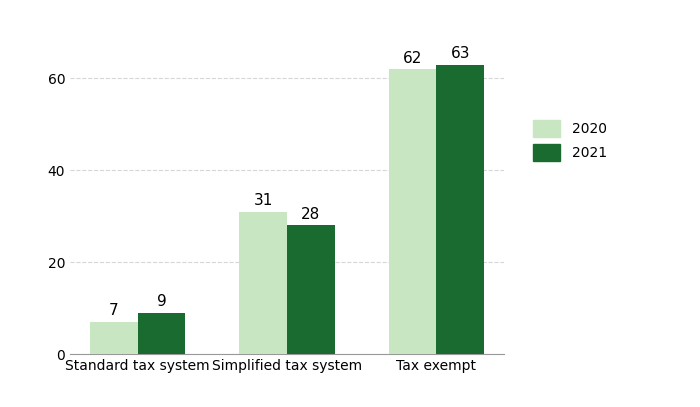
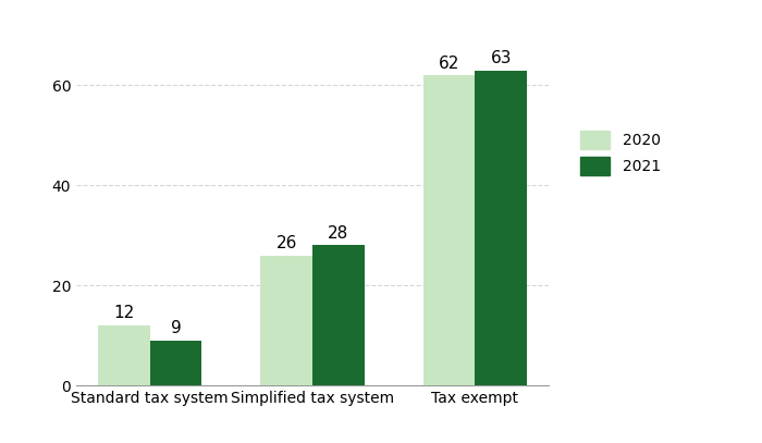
2020/Standard tax system: 7 -> 12
2020/Simplified tax system: 31 -> 26
